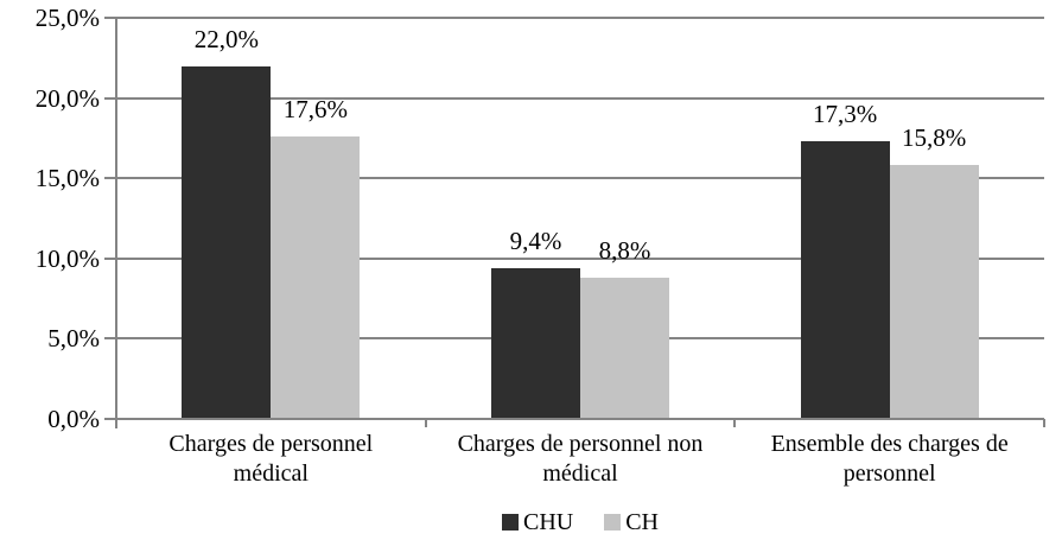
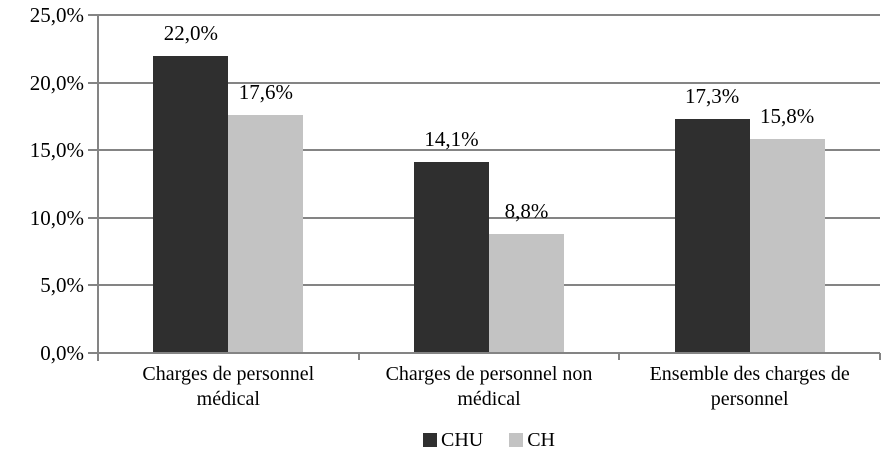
CHU/Charges de personnel non médical: 9,4% -> 14,1%
